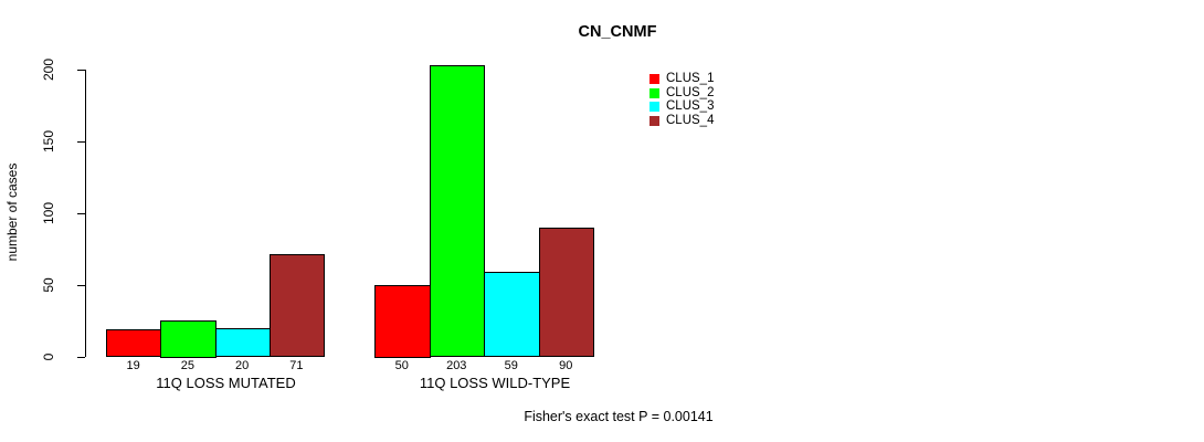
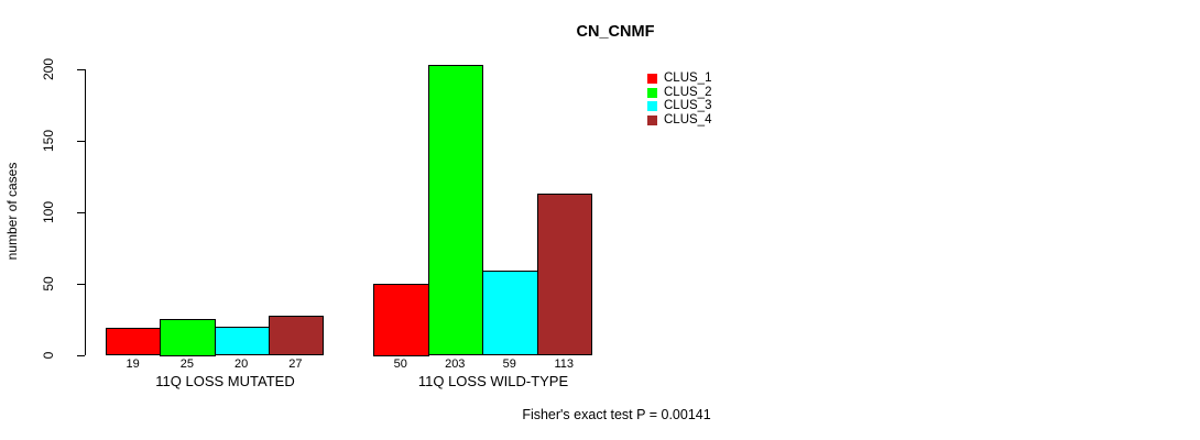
CLUS_4/11Q LOSS MUTATED: 71 -> 27
CLUS_4/11Q LOSS WILD-TYPE: 90 -> 113
